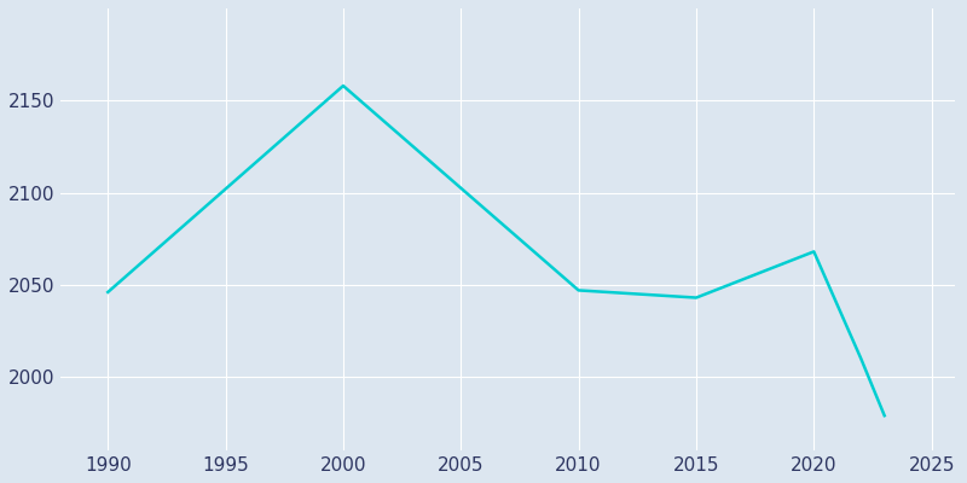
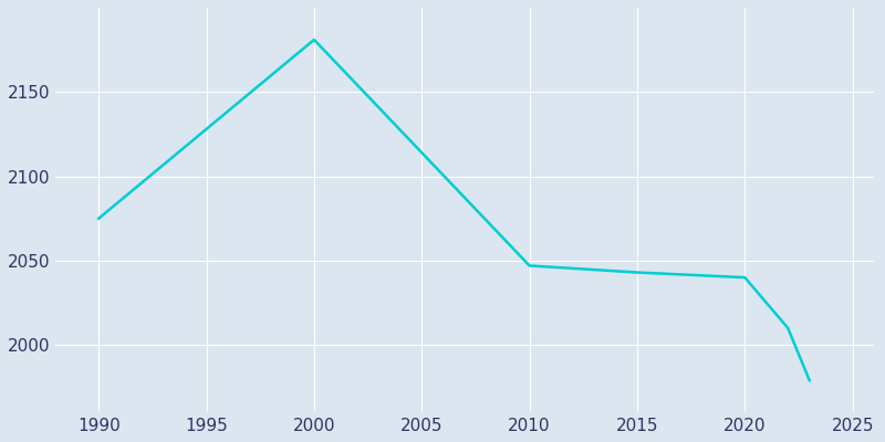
1990: 2046 -> 2075
2000: 2158 -> 2181
2020: 2068 -> 2040
